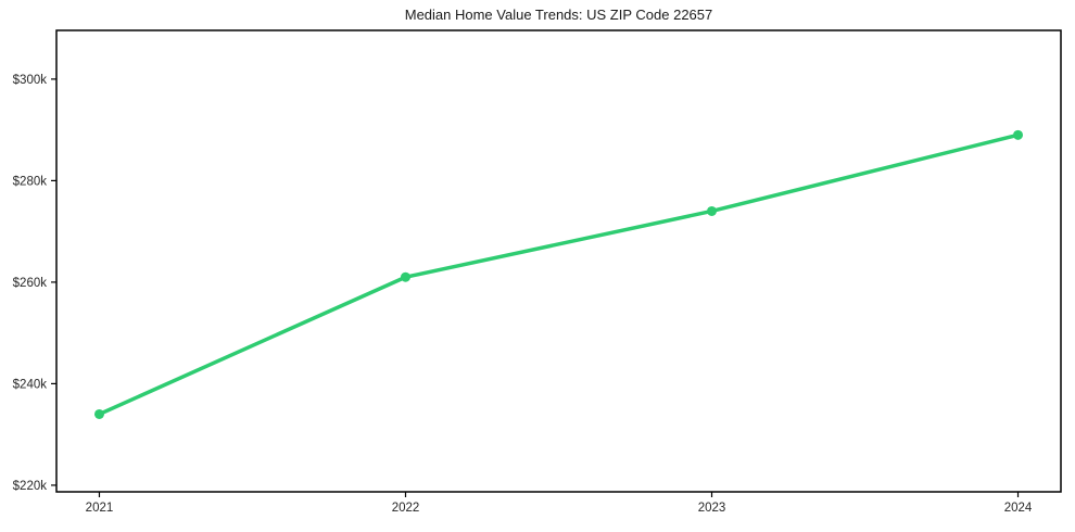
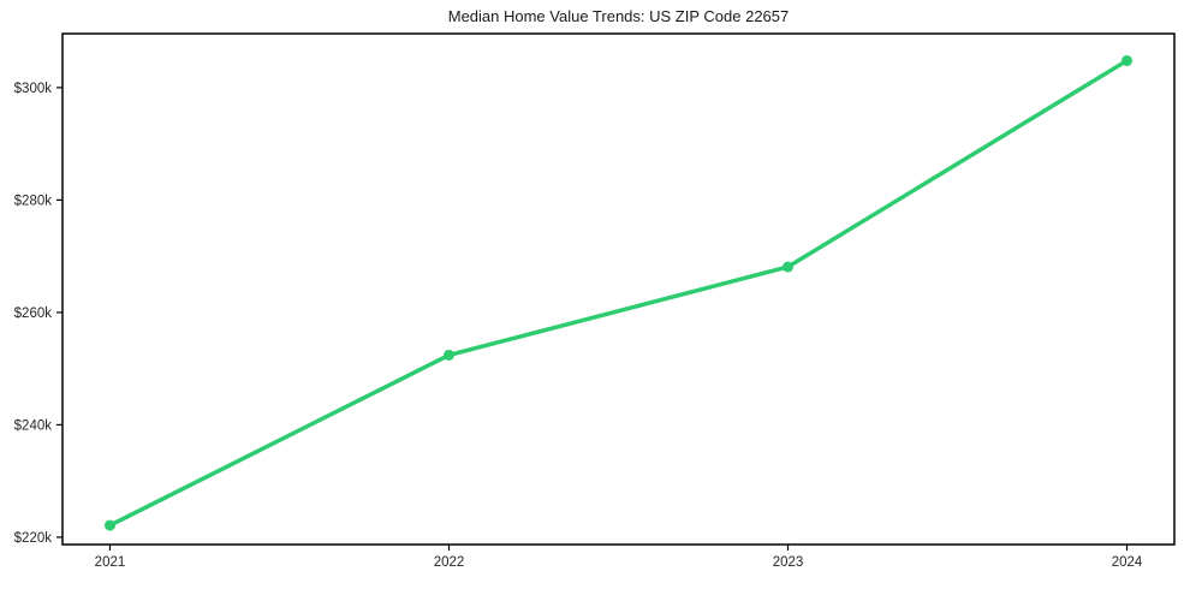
2021: $234k -> $222k
2022: $261k -> $252k
2023: $274k -> $268k
2024: $289k -> $305k
